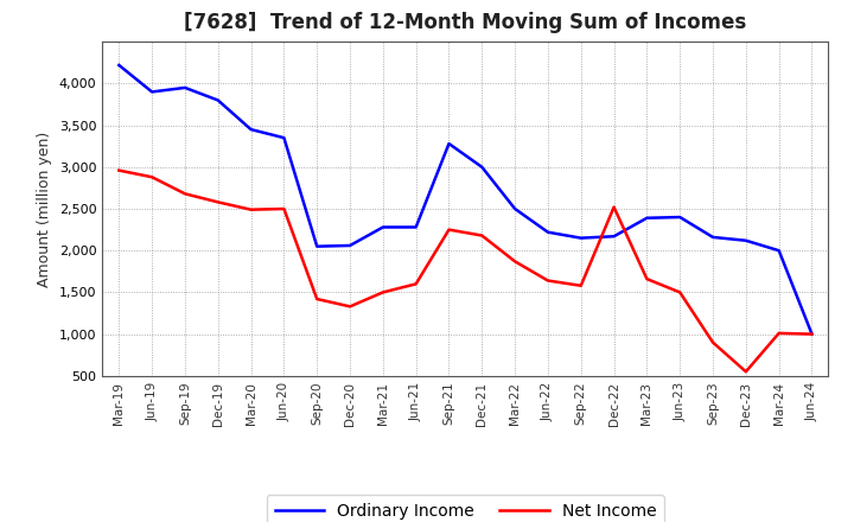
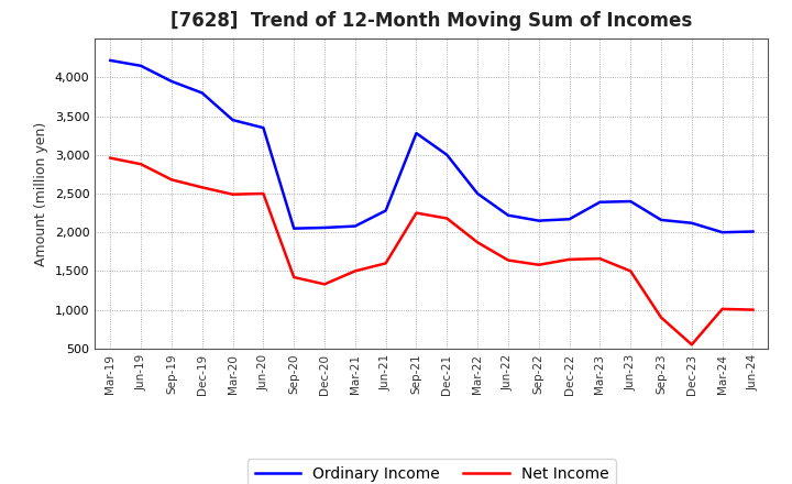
Ordinary Income/Jun-19: 3,900 -> 4,150
Ordinary Income/Mar-21: 2,280 -> 2,080
Net Income/Dec-22: 2,520 -> 1,650
Ordinary Income/Jun-24: 1,000 -> 2,010
